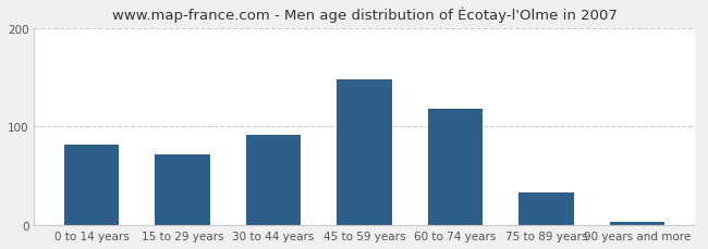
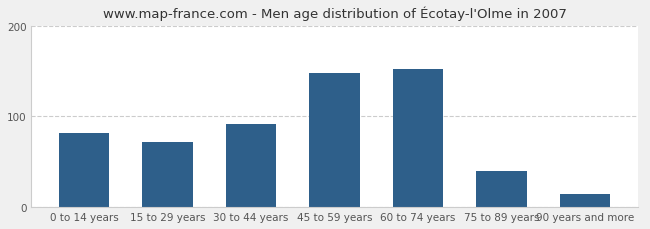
60 to 74 years: 118 -> 152
75 to 89 years: 33 -> 40
90 years and more: 3 -> 14
